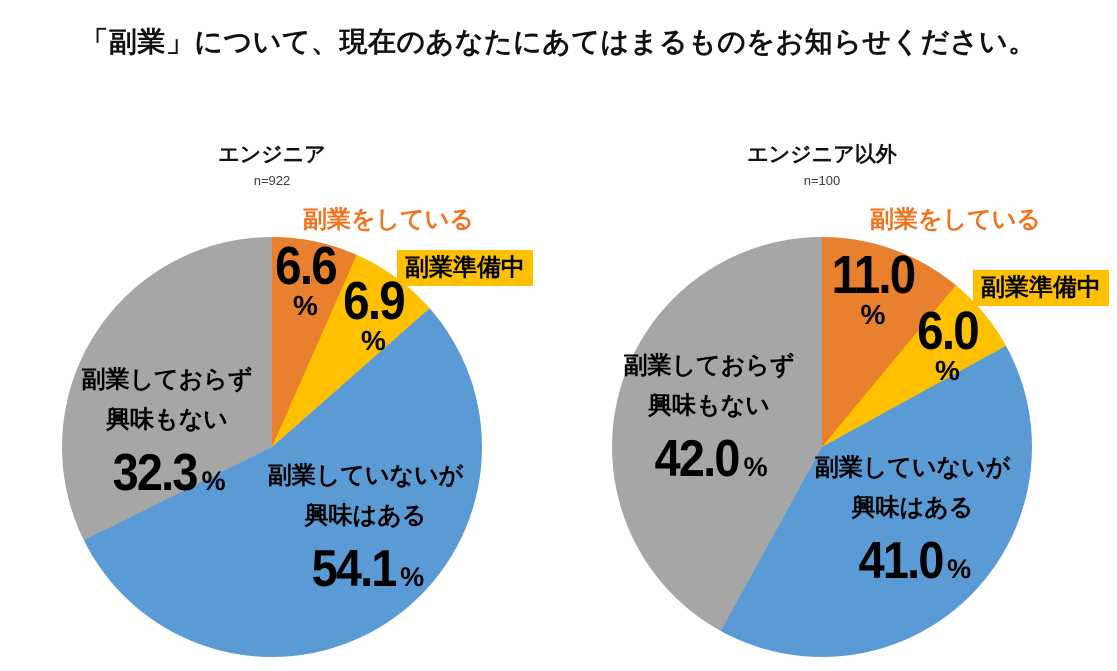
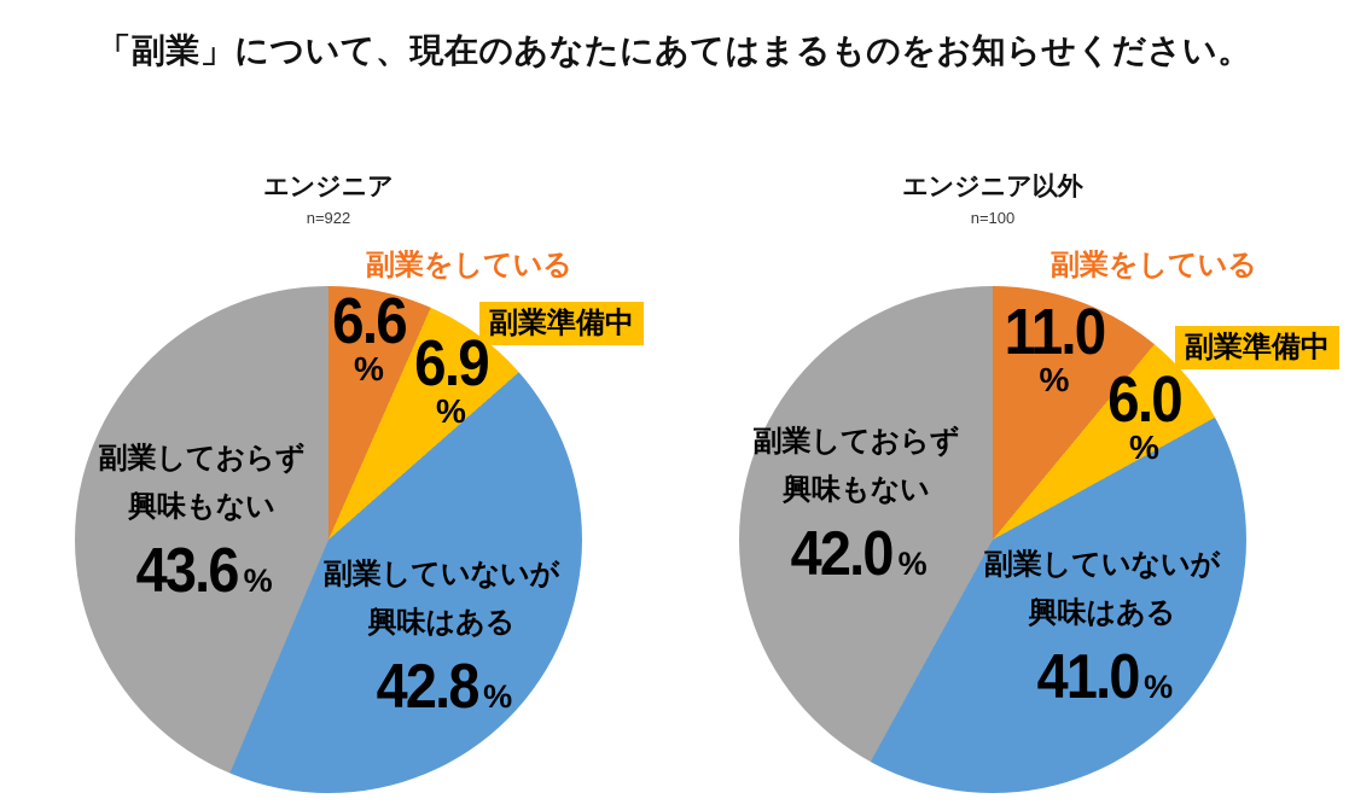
エンジニア/副業していないが興味はある: 54.1 -> 42.8
エンジニア/副業しておらず興味もない: 32.3 -> 43.6
